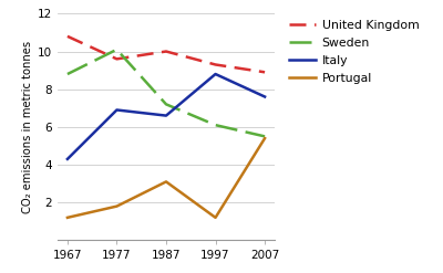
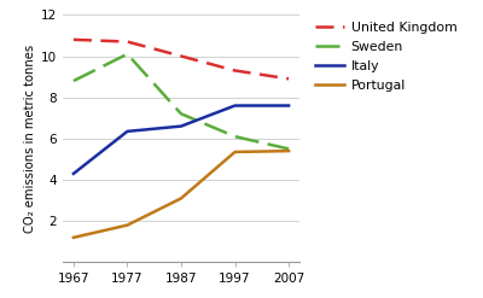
United Kingdom/1977: 9.6 -> 10.7
Italy/1977: 6.9 -> 6.3
Italy/1997: 8.8 -> 7.6
Portugal/1997: 1.2 -> 5.3
